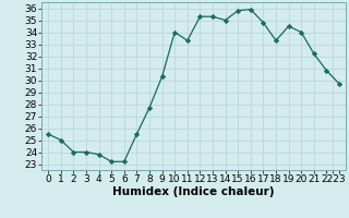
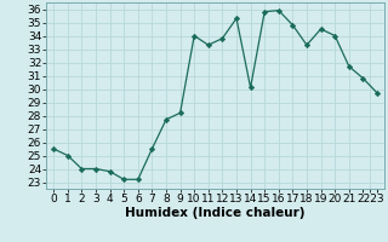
9: 30.3 -> 28.2
12: 35.3 -> 33.8
14: 35.0 -> 30.1
21: 32.2 -> 31.7
